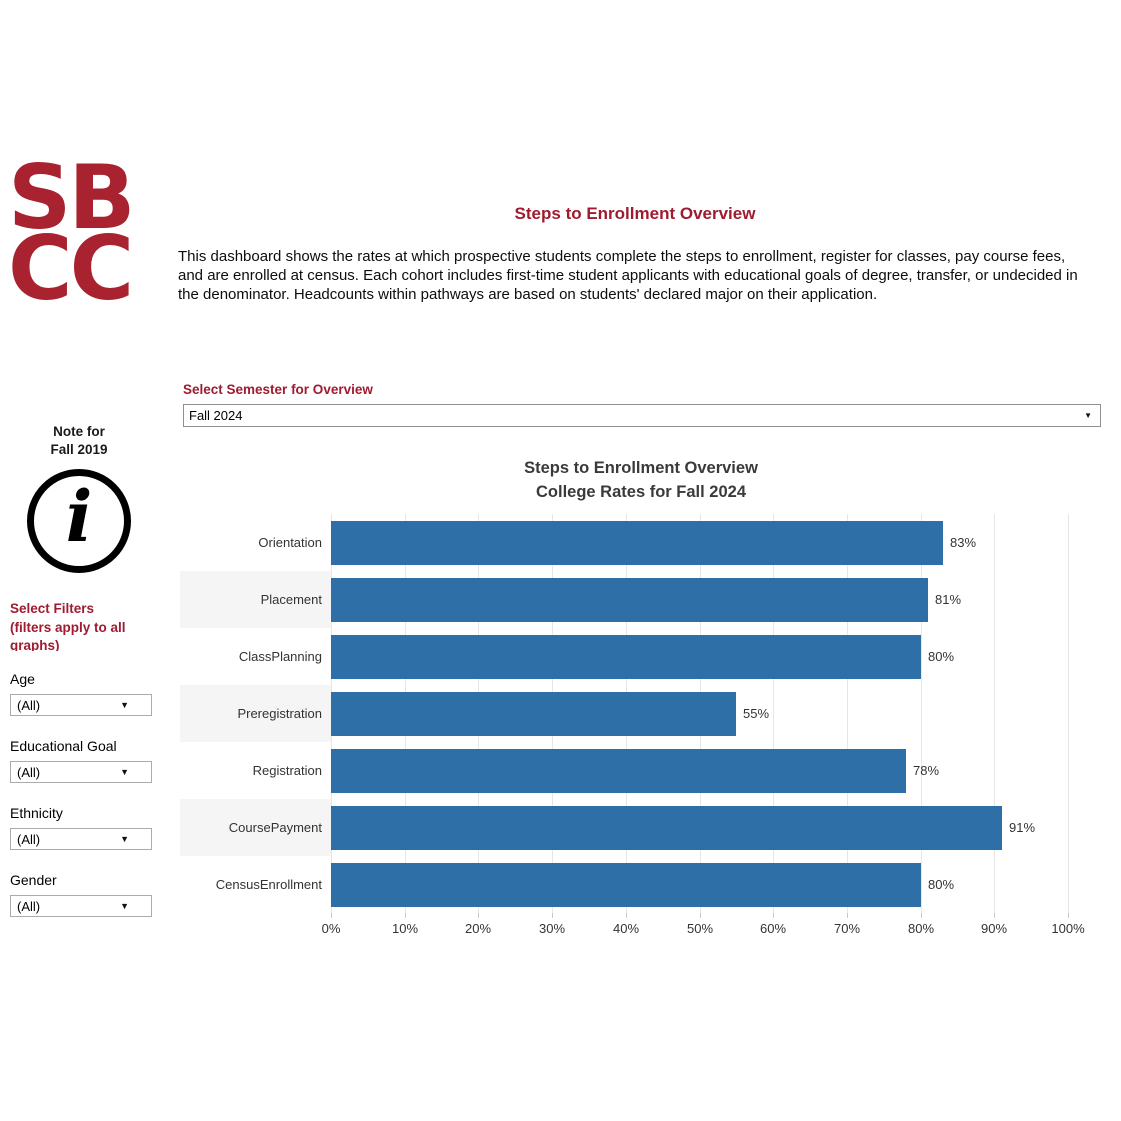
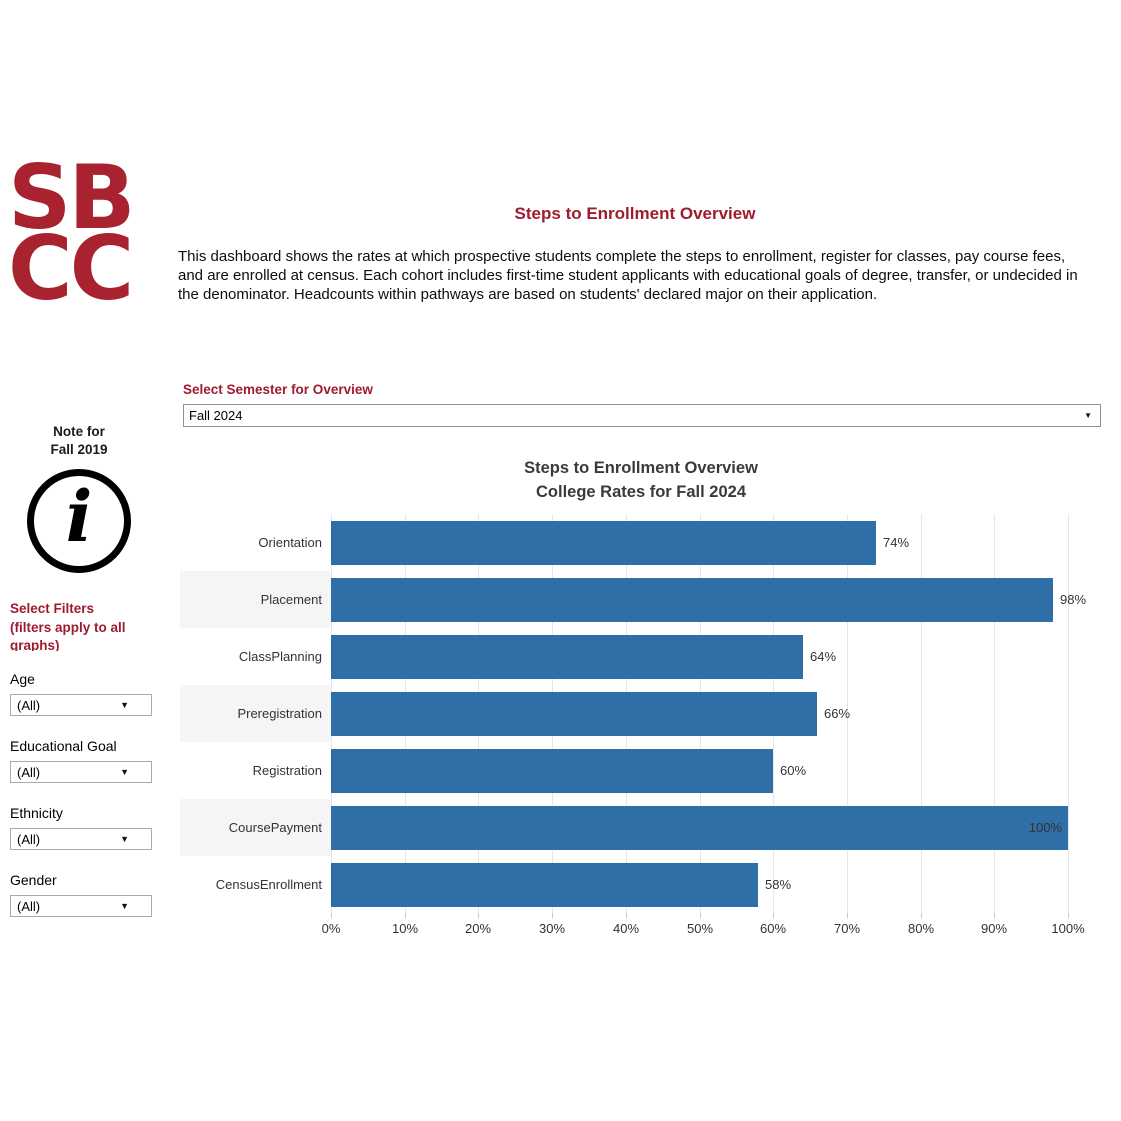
Orientation: 83% -> 74%
Placement: 81% -> 98%
ClassPlanning: 80% -> 64%
Preregistration: 55% -> 66%
Registration: 78% -> 60%
CoursePayment: 91% -> 100%
CensusEnrollment: 80% -> 58%
